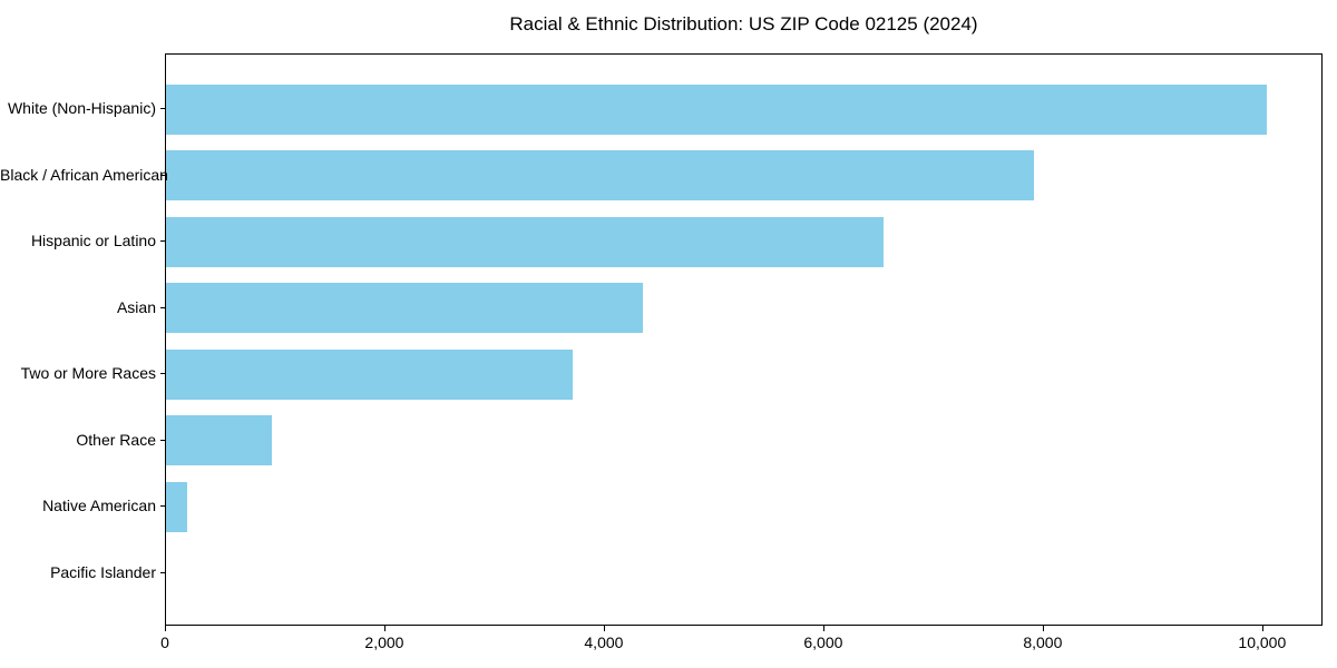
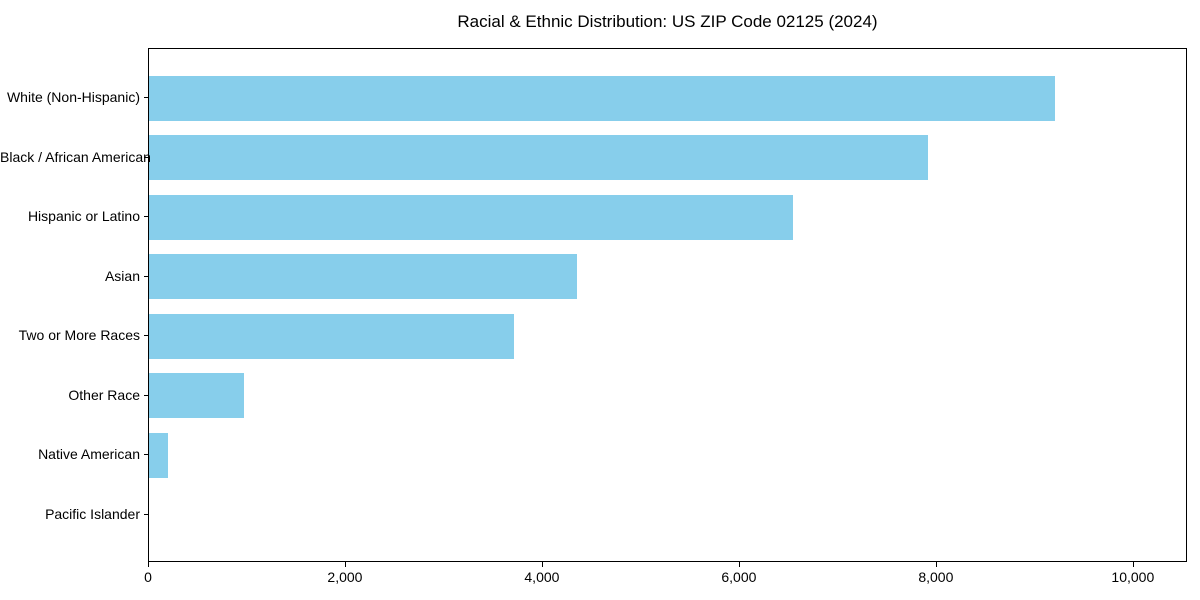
White (Non-Hispanic): 10000 -> 9200
